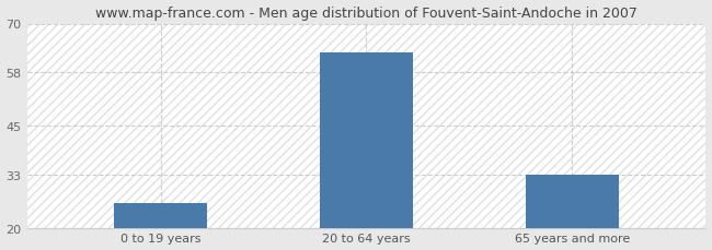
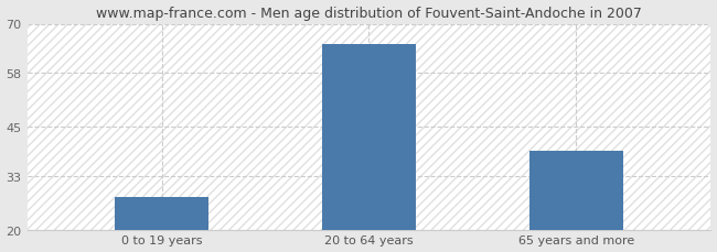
0 to 19 years: 26 -> 28
20 to 64 years: 63 -> 65
65 years and more: 33 -> 39
